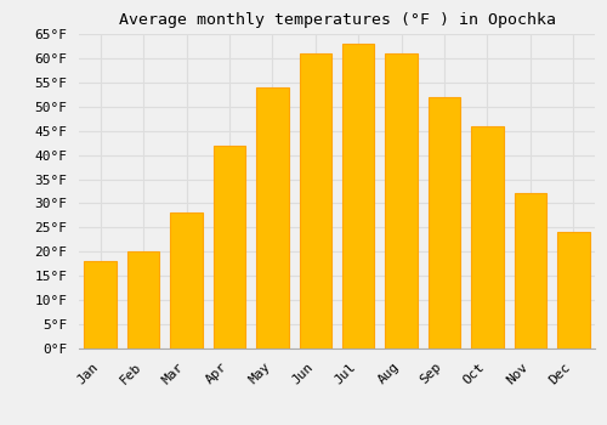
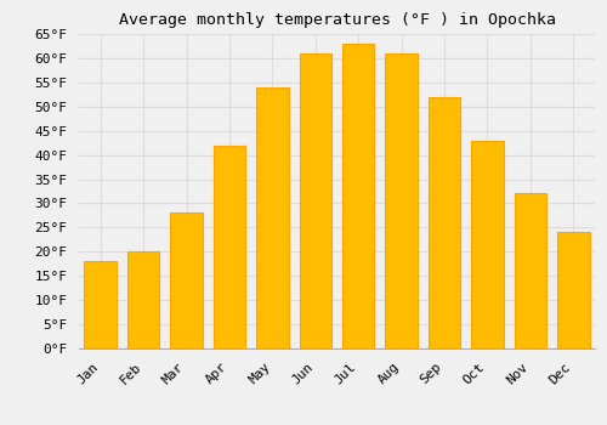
Oct: 46°F -> 43°F
